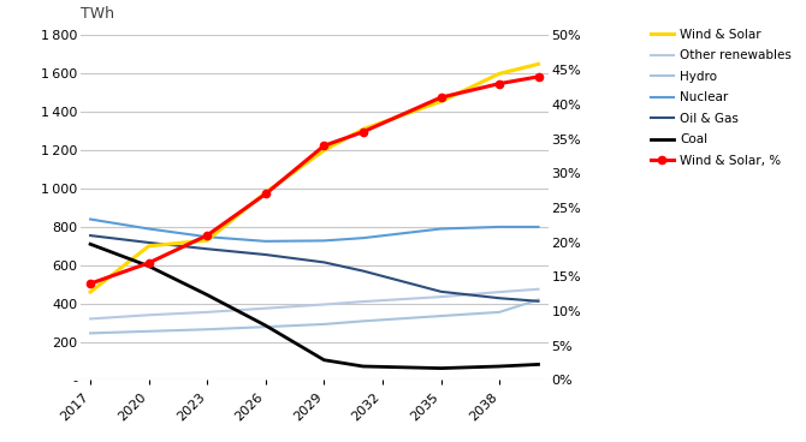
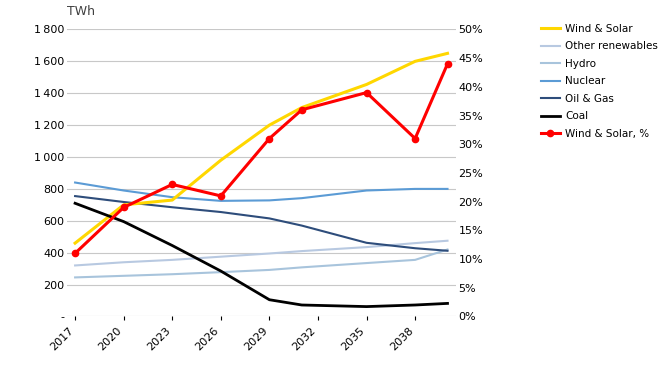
Wind & Solar, %/2017: 14% -> 11%
Wind & Solar, %/2020: 17% -> 19%
Wind & Solar, %/2023: 21% -> 23%
Wind & Solar, %/2026: 27% -> 21%
Wind & Solar, %/2029: 34% -> 31%
Wind & Solar, %/2035: 41% -> 39%
Wind & Solar, %/2038: 43% -> 31%
